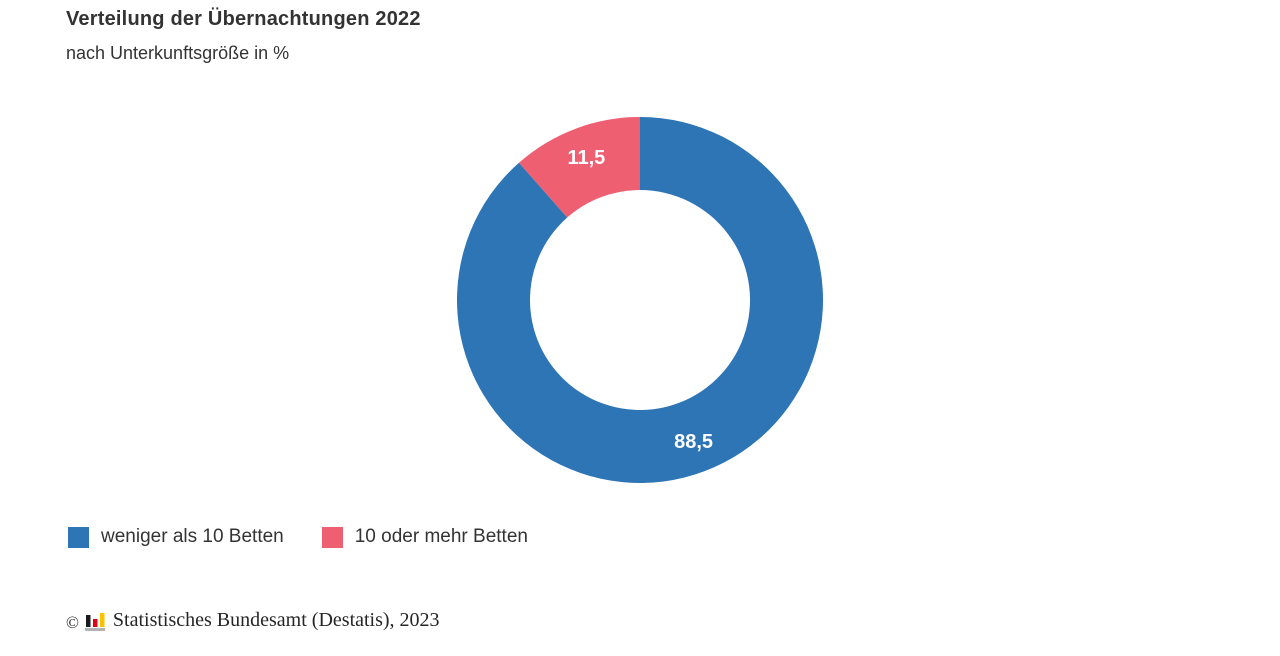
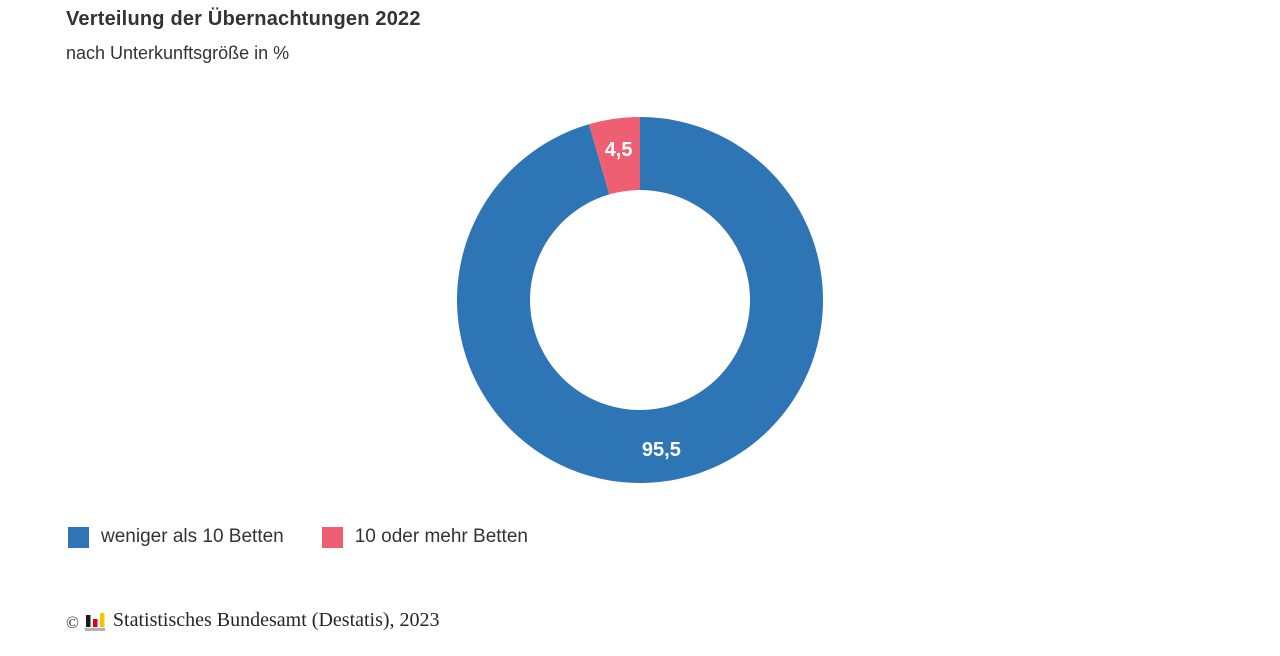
weniger als 10 Betten: 88,5 -> 95,5
10 oder mehr Betten: 11,5 -> 4,5
